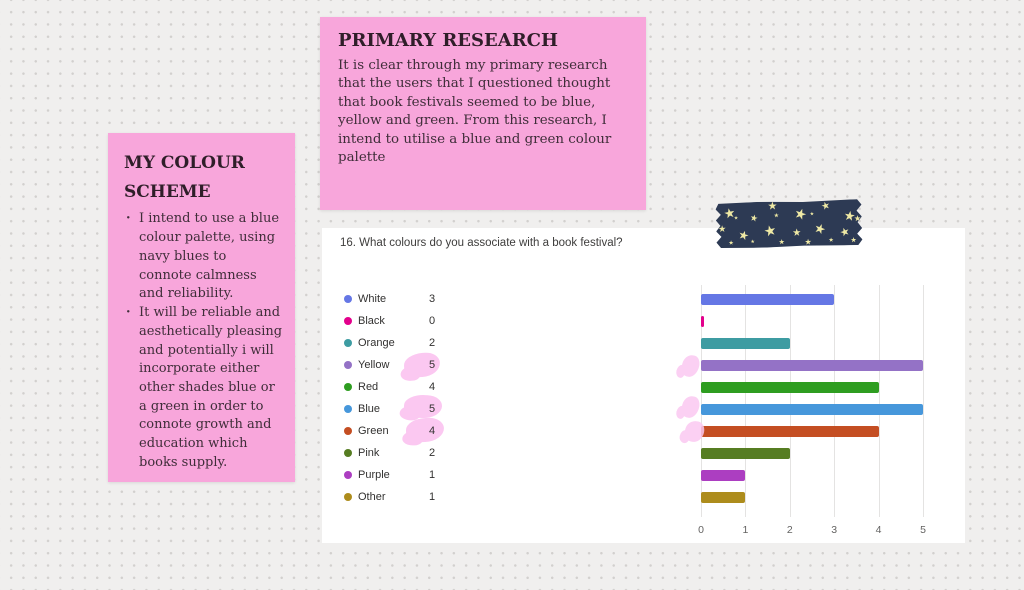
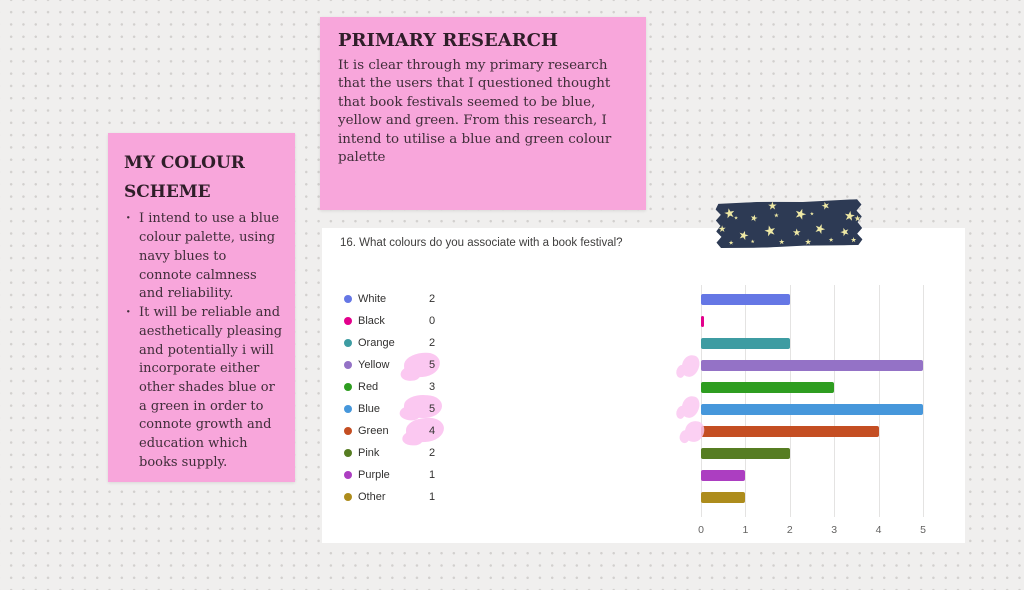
White: 3 -> 2
Red: 4 -> 3
